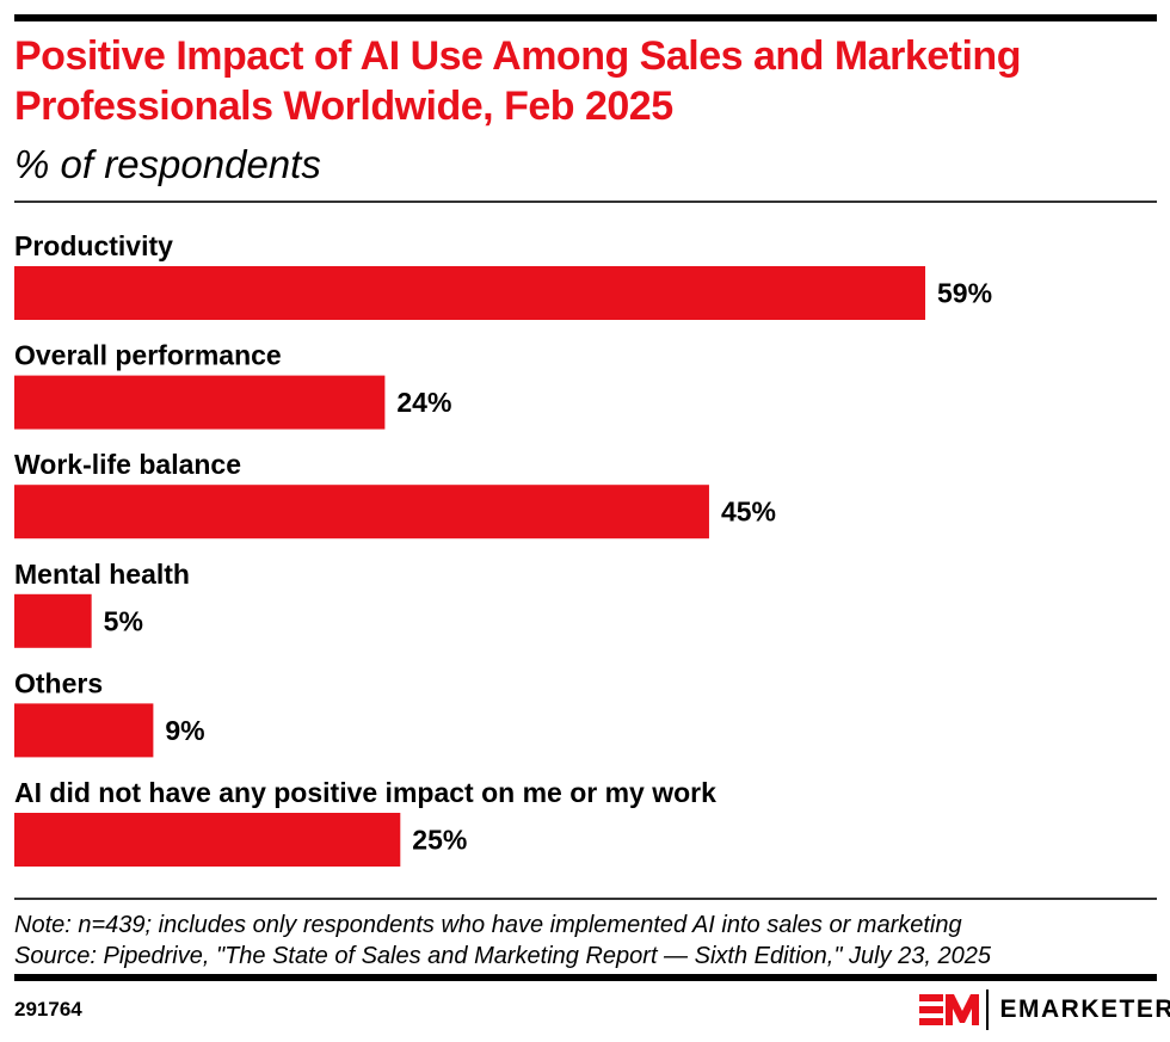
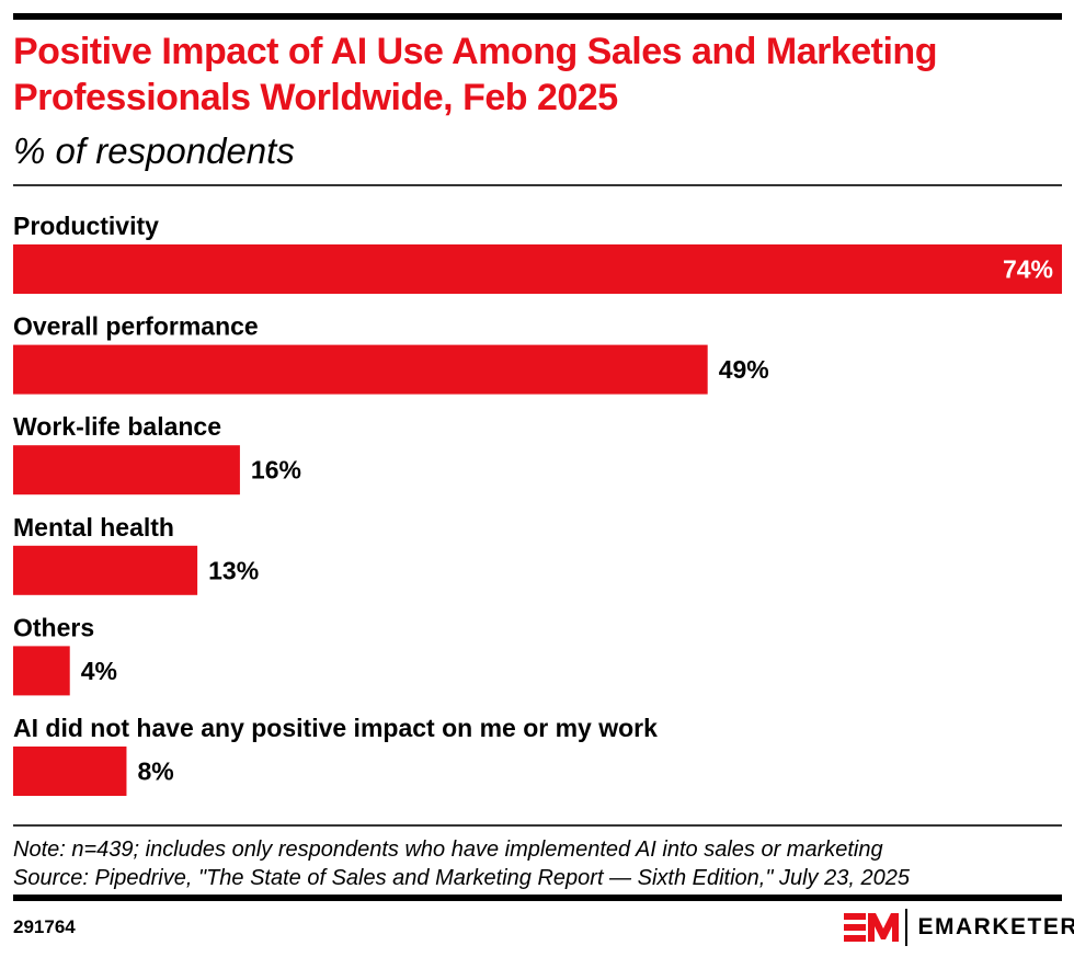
Productivity: 59% -> 74%
Overall performance: 24% -> 49%
Work-life balance: 45% -> 16%
Mental health: 5% -> 13%
Others: 9% -> 4%
AI did not have any positive impact on me or my work: 25% -> 8%
